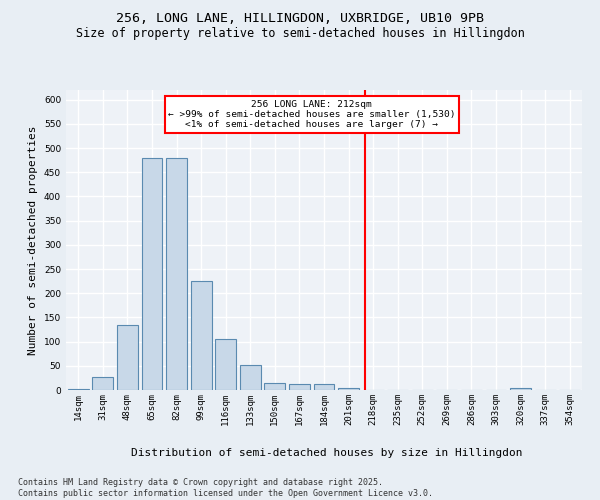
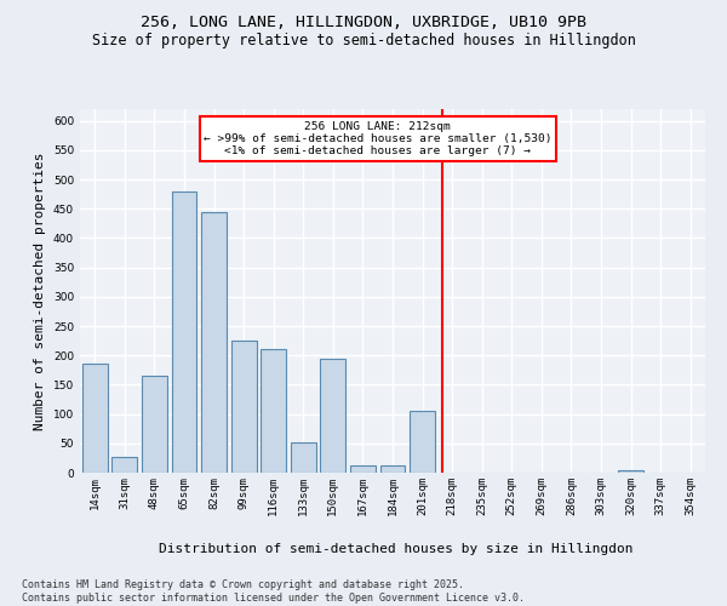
14sqm: 2 -> 185
48sqm: 135 -> 165
82sqm: 480 -> 445
116sqm: 105 -> 210
150sqm: 14 -> 195
201sqm: 5 -> 105
